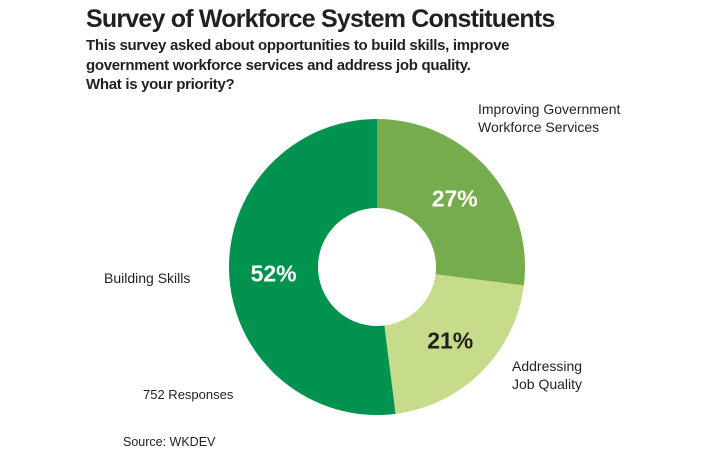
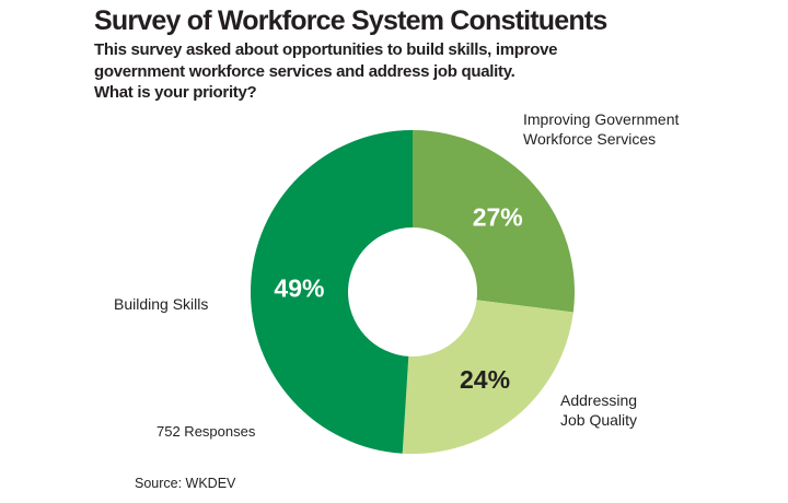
Addressing Job Quality: 21% -> 24%
Building Skills: 52% -> 49%
